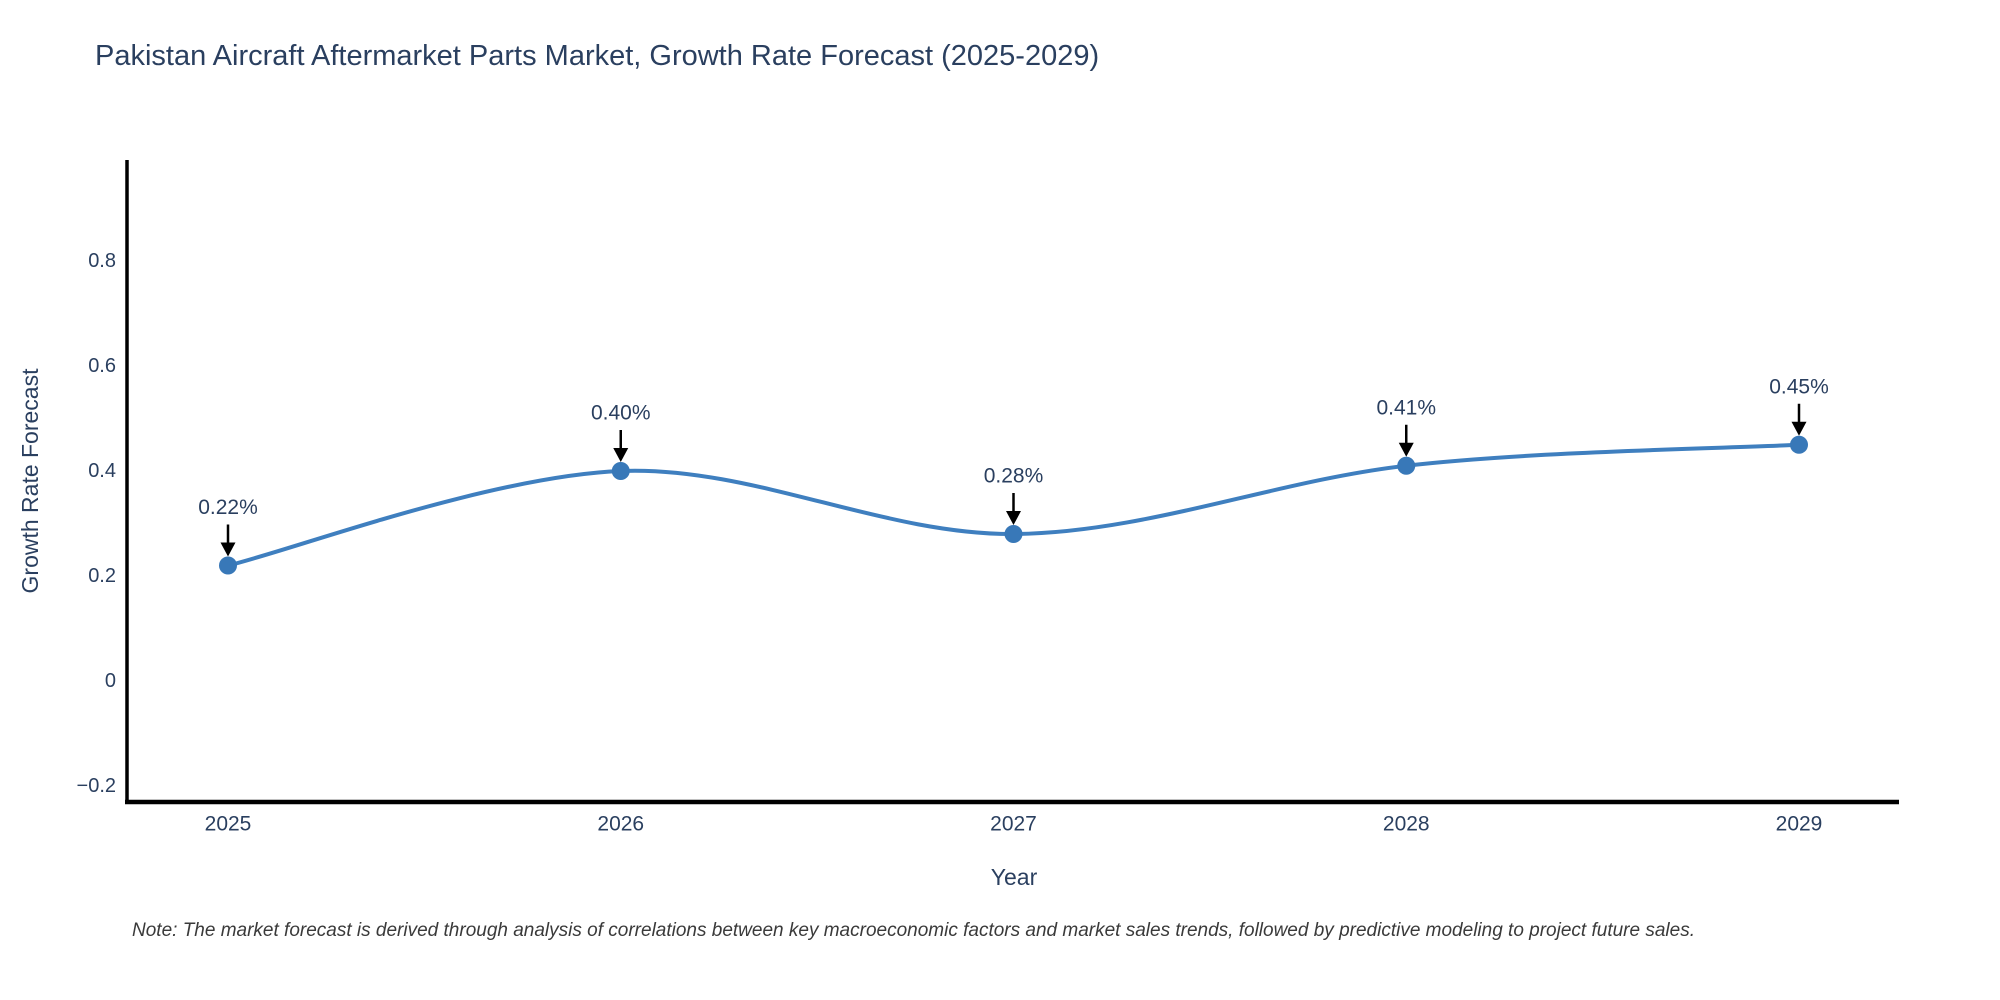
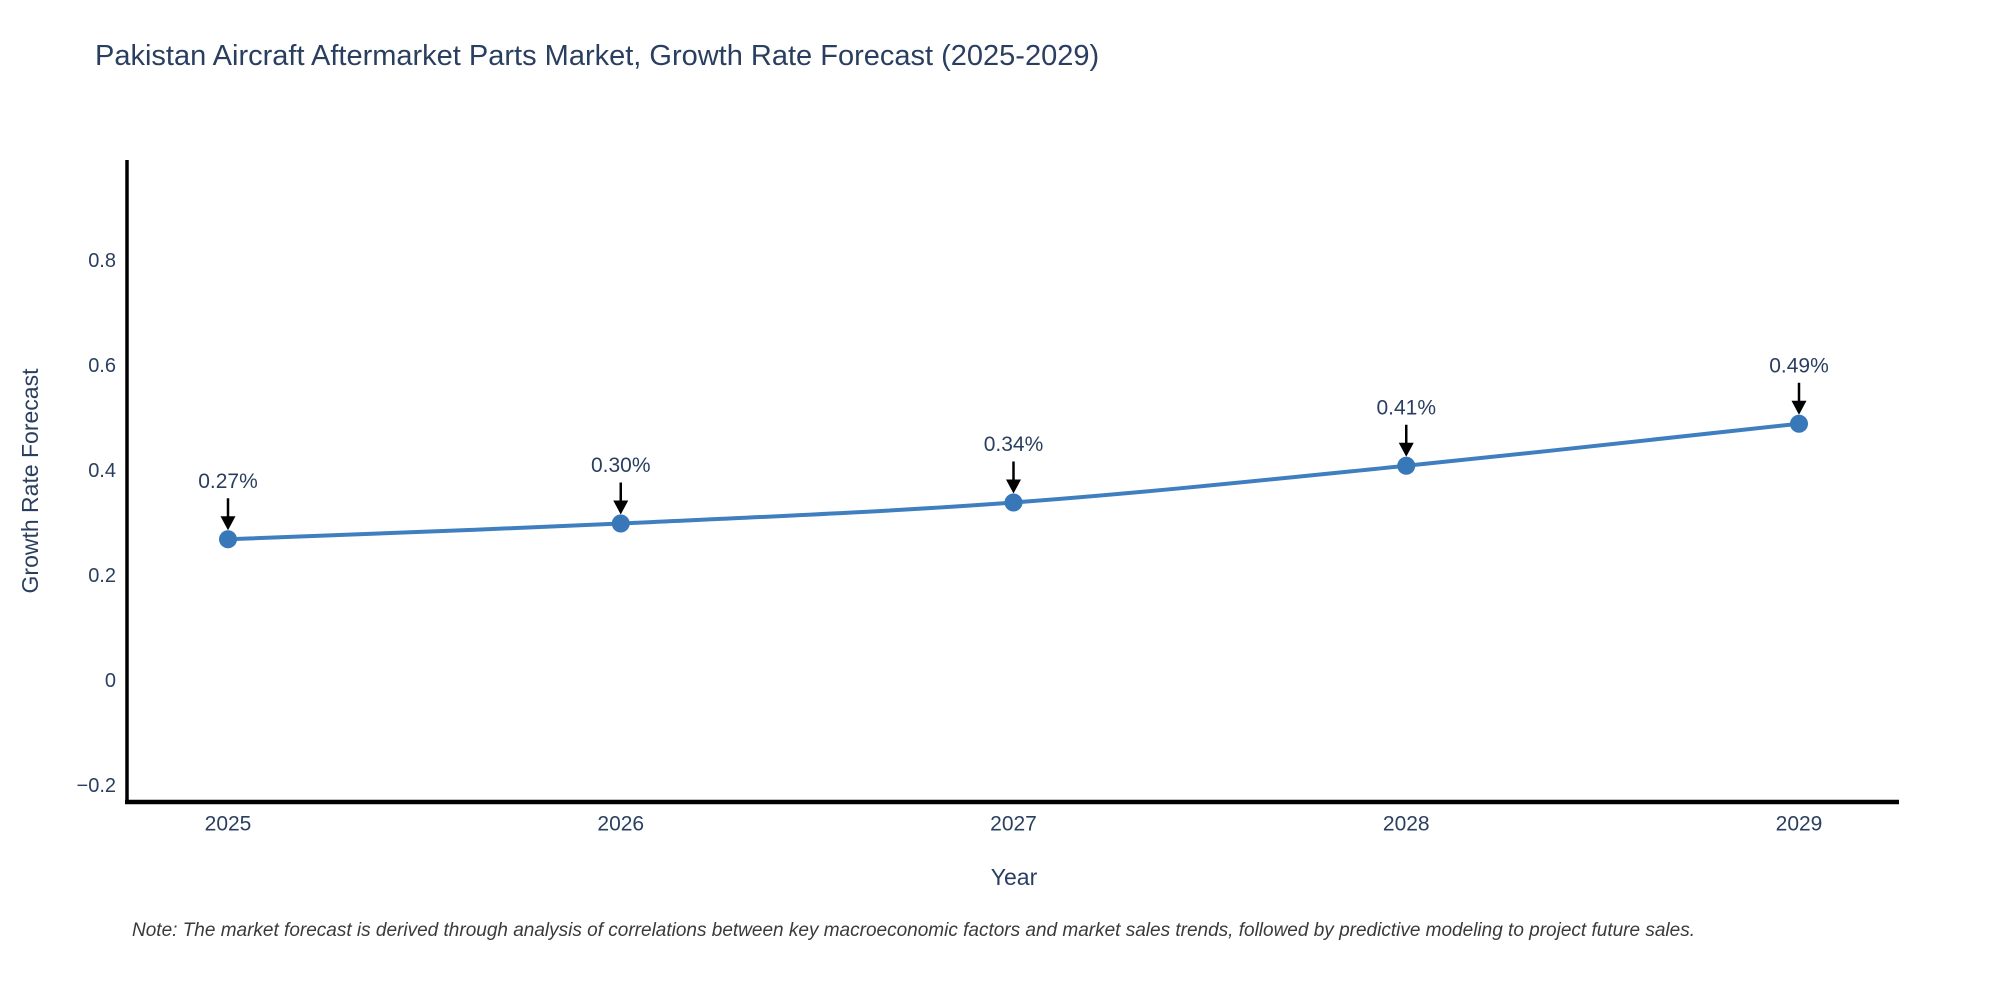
2025: 0.22% -> 0.27%
2026: 0.40% -> 0.30%
2027: 0.28% -> 0.34%
2029: 0.45% -> 0.49%
